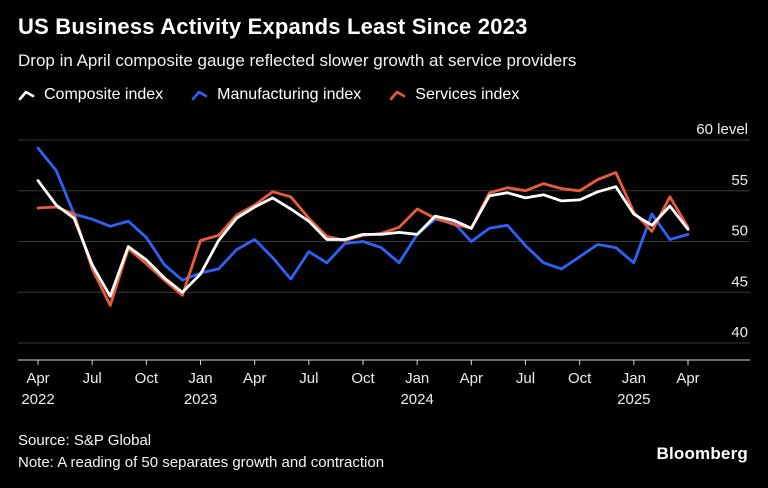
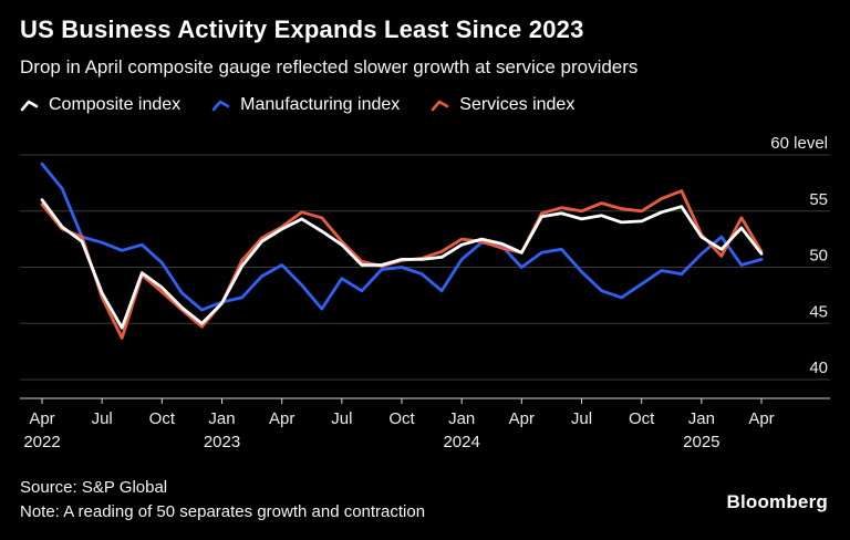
Services index/Apr 2022: 53.3 -> 55.6
Services index/Jan 2023: 50.1 -> 46.8
Services index/Jan 2024: 53.2 -> 52.5
Composite index/Jan 2024: 50.7 -> 52.0
Manufacturing index/Jan 2025: 47.9 -> 51.2
